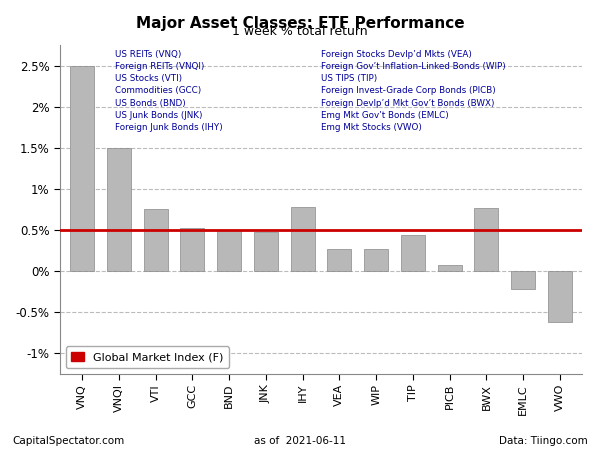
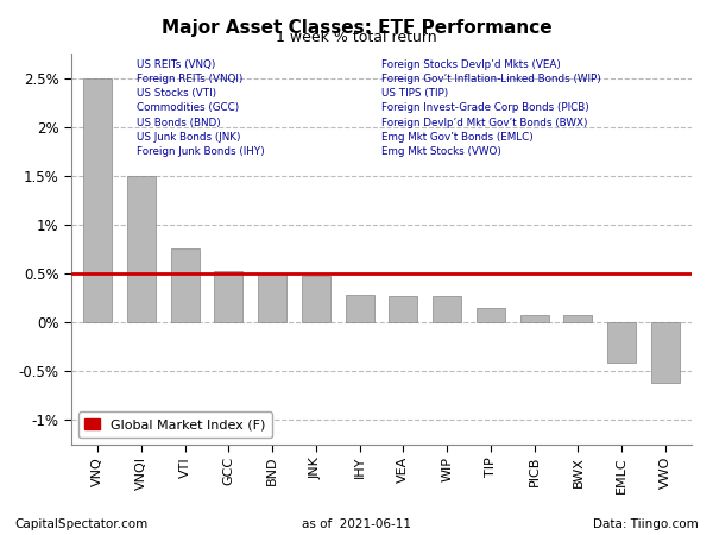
IHY: 0.78% -> 0.28%
TIP: 0.44% -> 0.15%
BWX: 0.76% -> 0.07%
EMLC: -0.22% -> -0.42%
